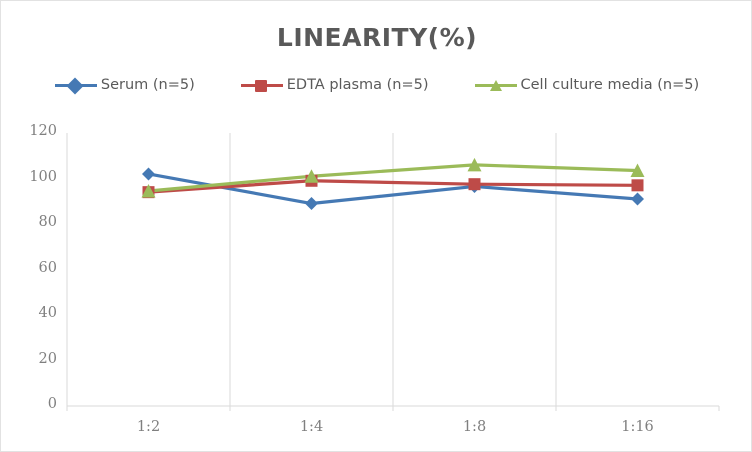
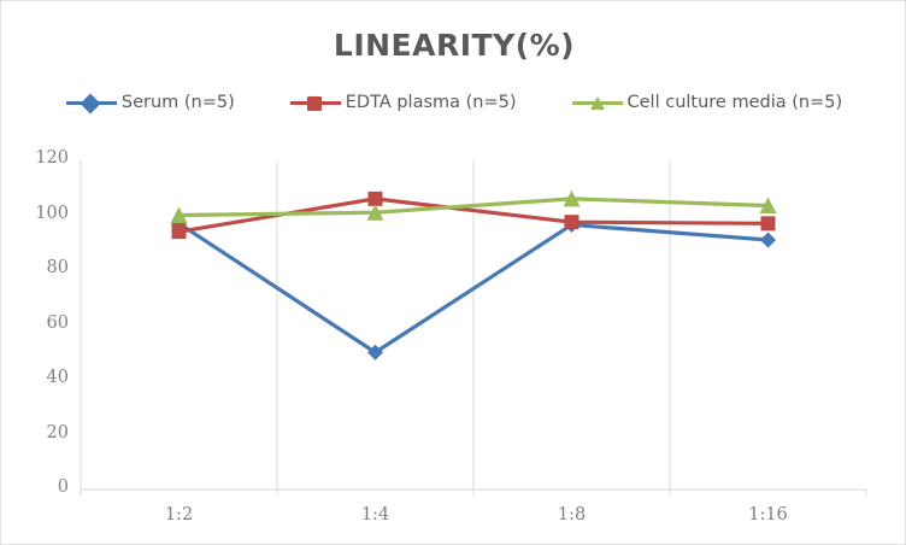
Serum (n=5)/1:2: 102 -> 97
Cell culture media (n=5)/1:2: 94 -> 100
Serum (n=5)/1:4: 89 -> 50
EDTA plasma (n=5)/1:4: 99 -> 106
